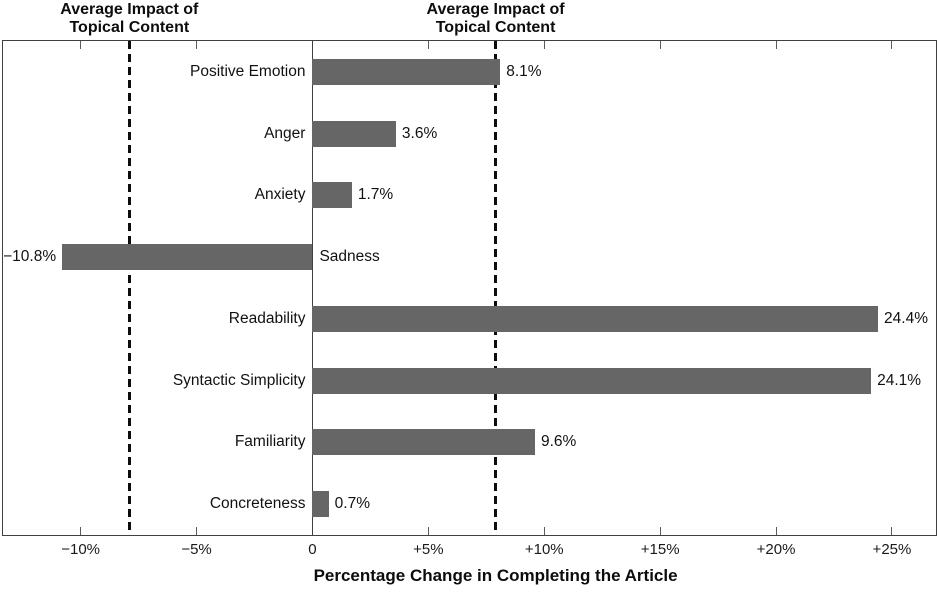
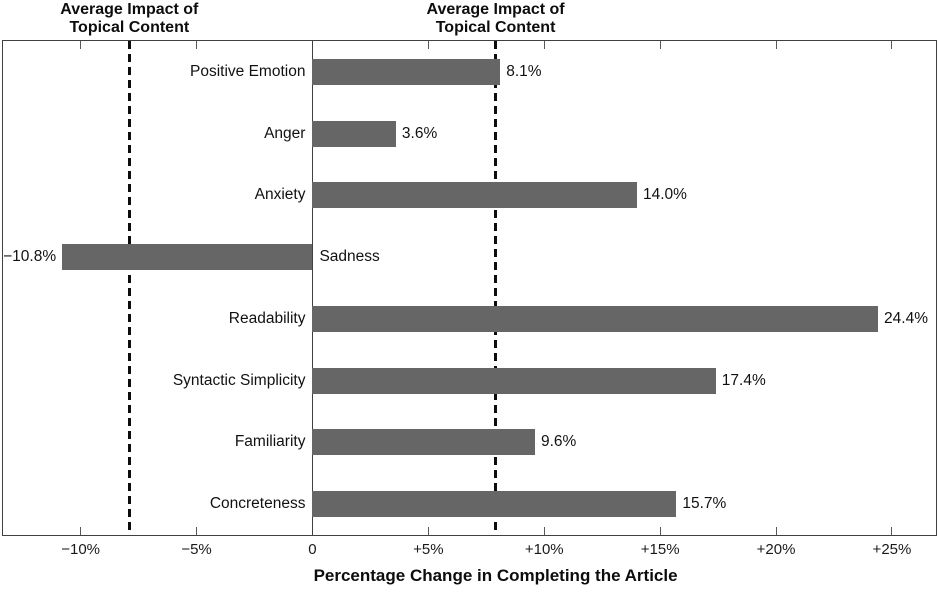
Anxiety: 1.7% -> 14.0%
Syntactic Simplicity: 24.1% -> 17.4%
Concreteness: 0.7% -> 15.7%
